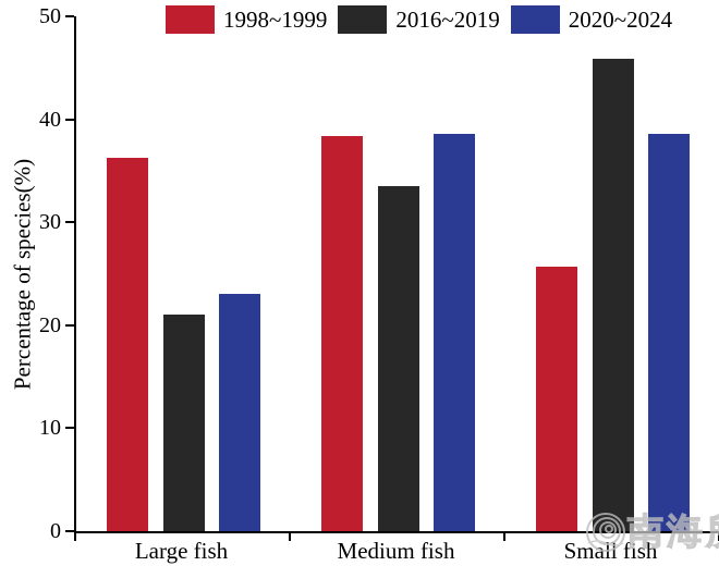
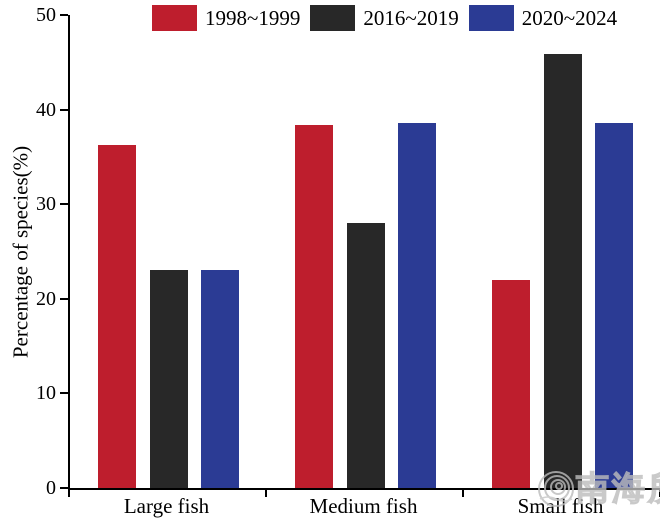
2016~2019/Large fish: 21 -> 23
2016~2019/Medium fish: 34 -> 28
1998~1999/Small fish: 26 -> 22
